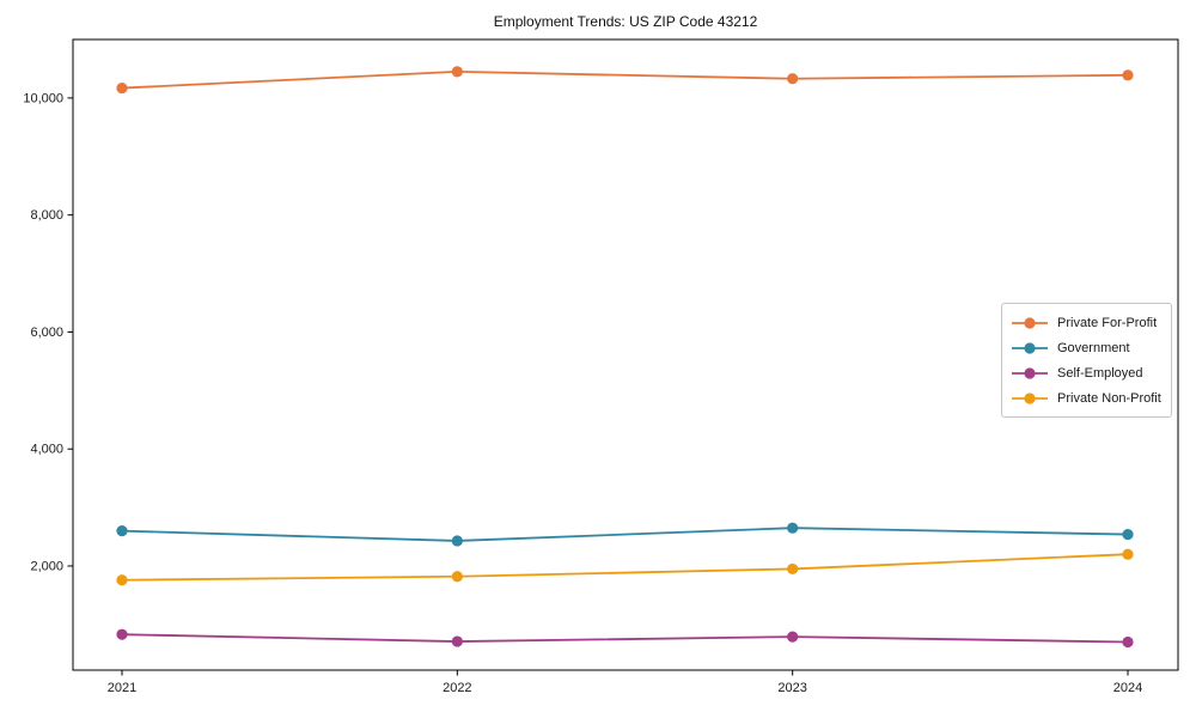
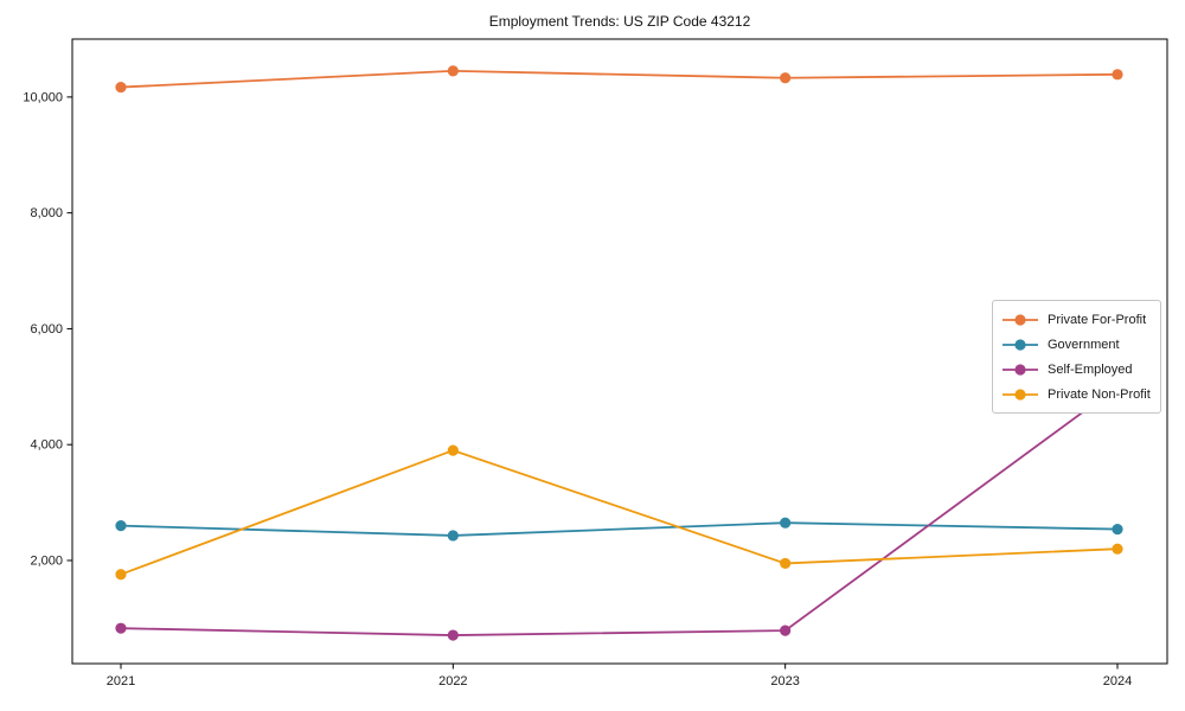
Private Non-Profit/2022: 1800 -> 3900
Self-Employed/2024: 700 -> 5000
